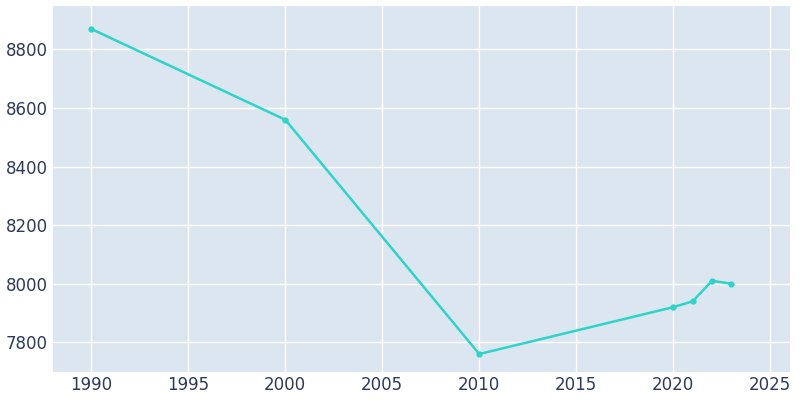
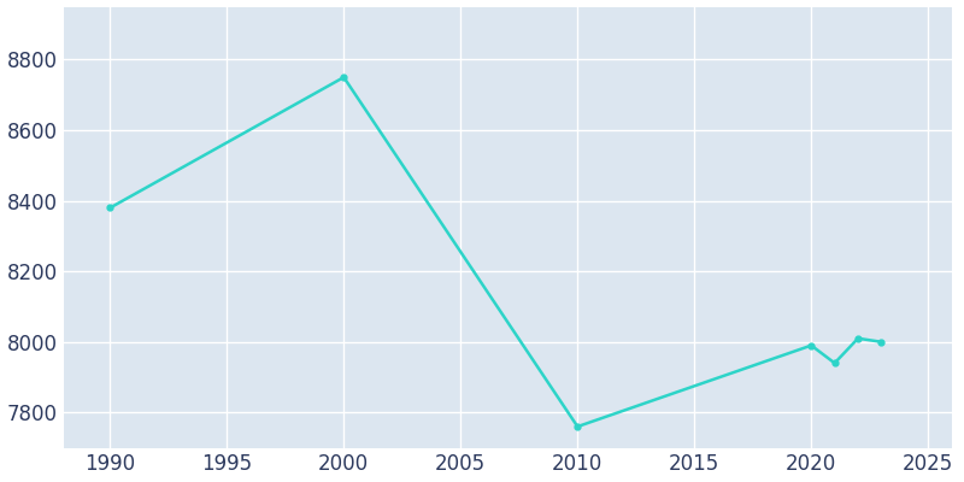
1990: 8870 -> 8380
2000: 8560 -> 8750
2020: 7920 -> 7990
